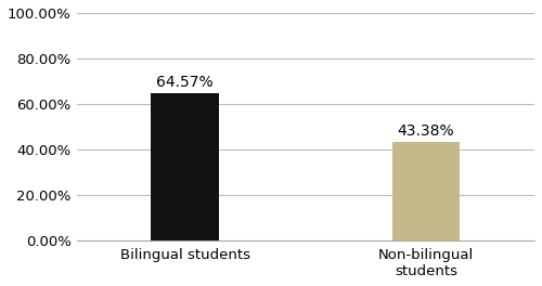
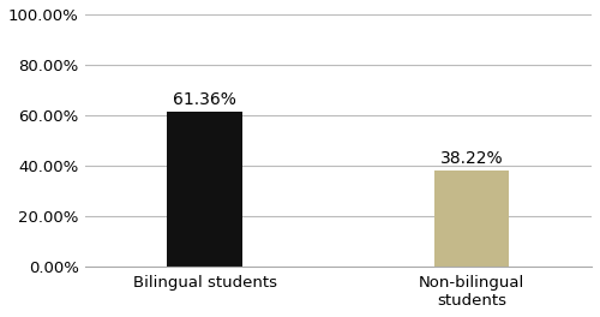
Bilingual students: 64.57% -> 61.36%
Non-bilingual students: 43.38% -> 38.22%
